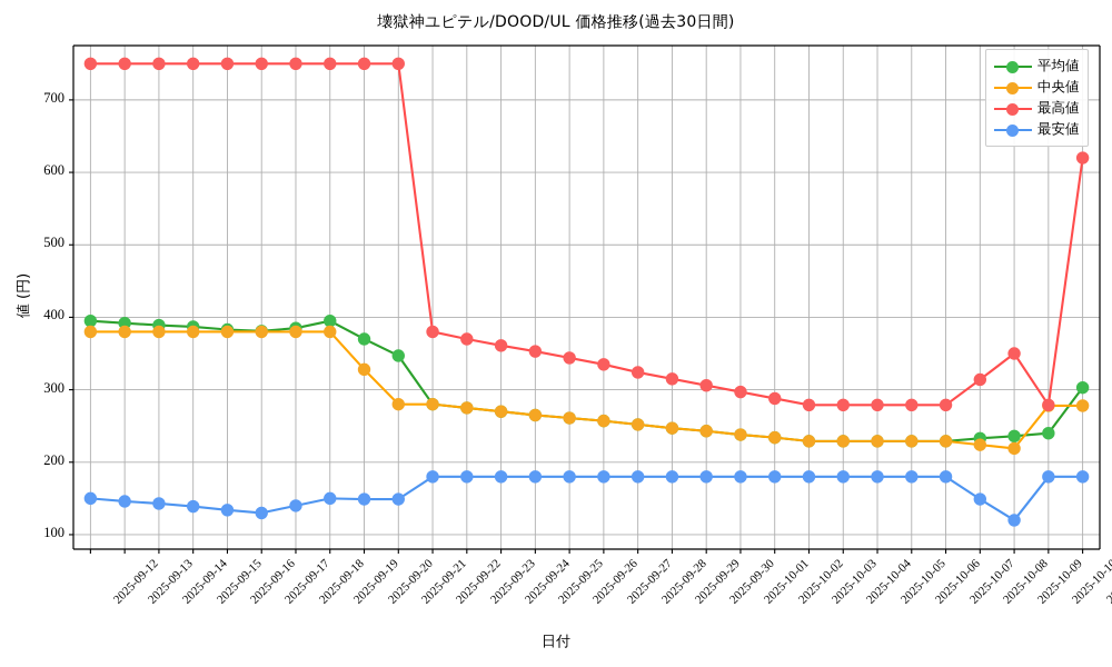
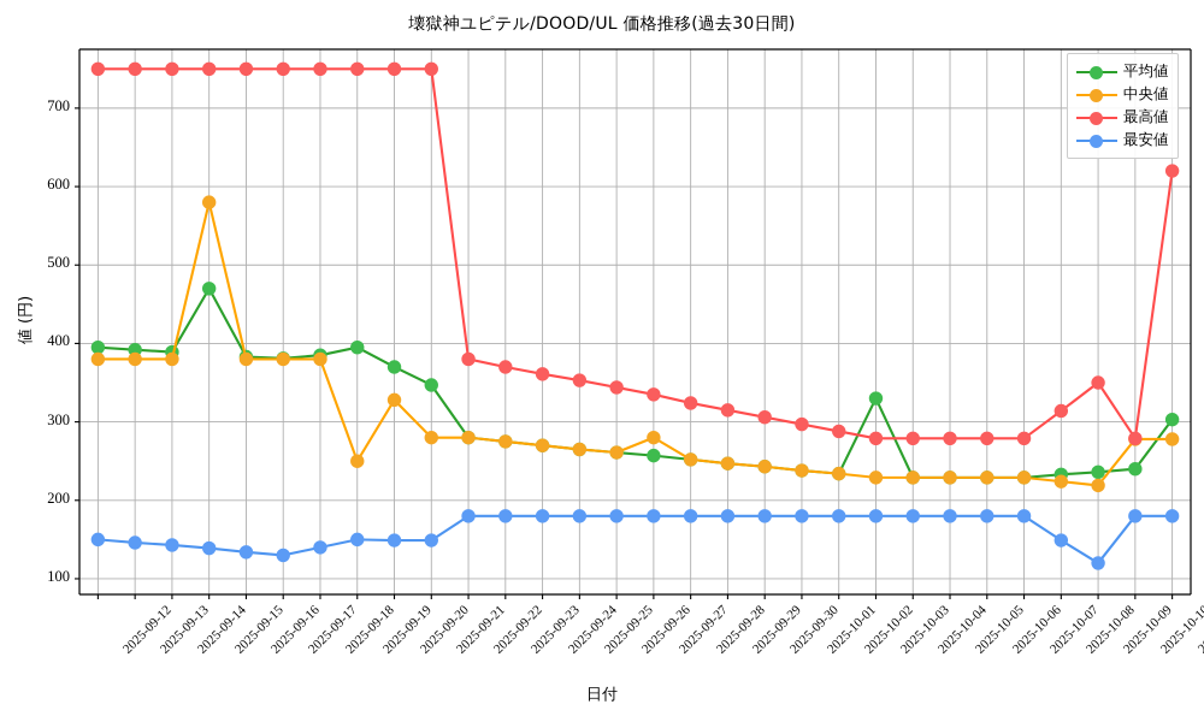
平均値/2025-09-15: 390 -> 470
中央値/2025-09-15: 380 -> 580
中央値/2025-09-19: 380 -> 250
中央値/2025-09-27: 260 -> 280
平均値/2025-10-03: 230 -> 330
